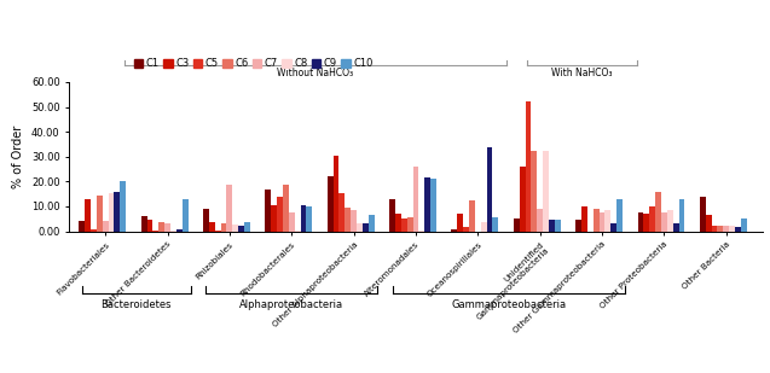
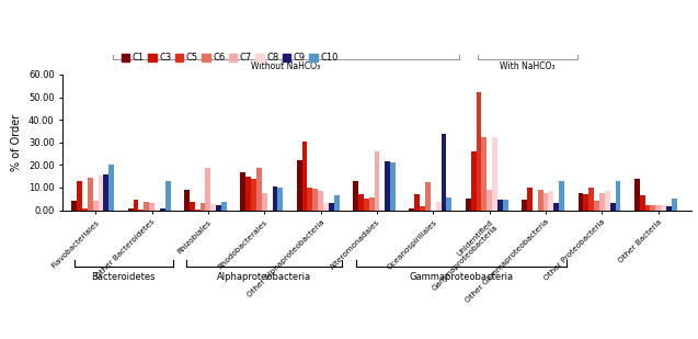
C1/Other Bacteroidetes: 6.0 -> 1.0
C3/Rhodobacterales: 10.5 -> 15.0
C5/Other Alphaproteobacteria: 15.5 -> 10.0
C6/Other Proteobacteria: 16.0 -> 4.0
